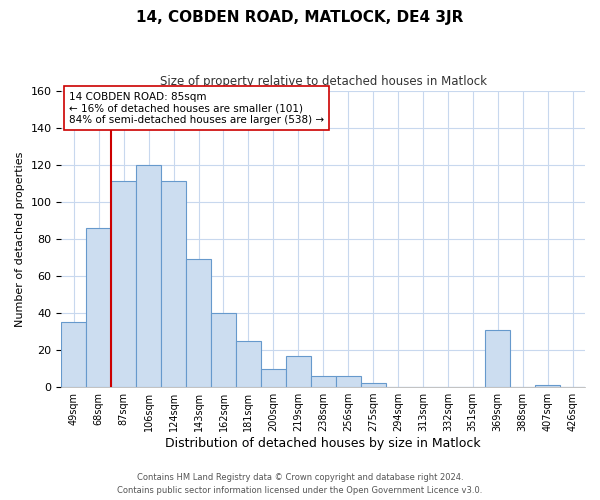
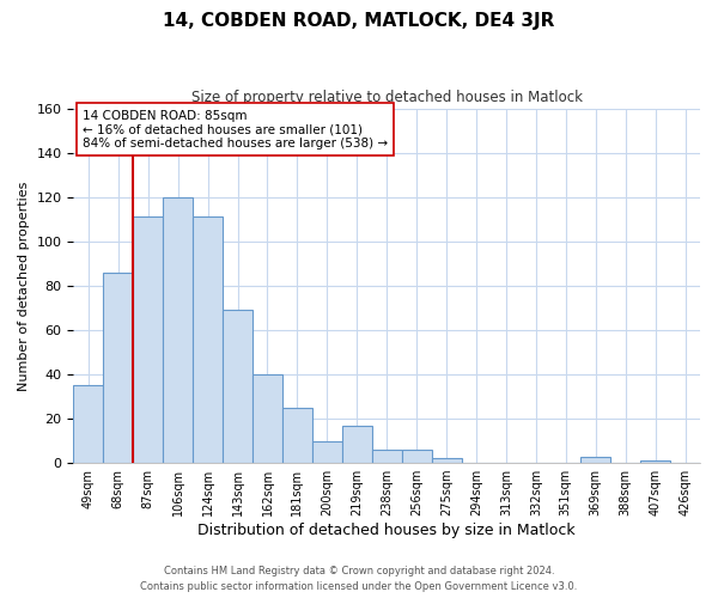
369sqm: 31 -> 3
